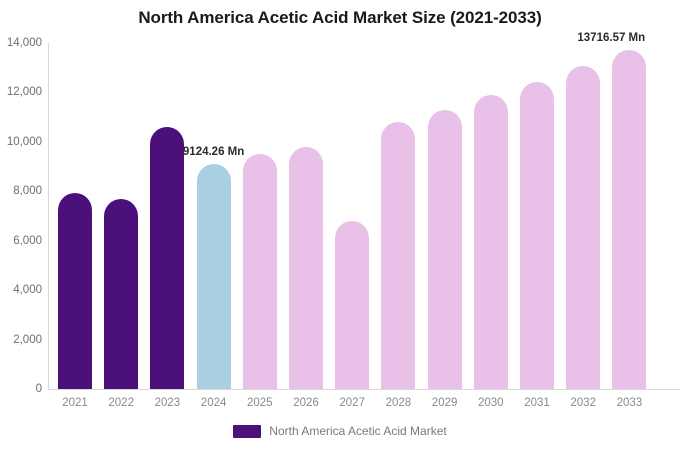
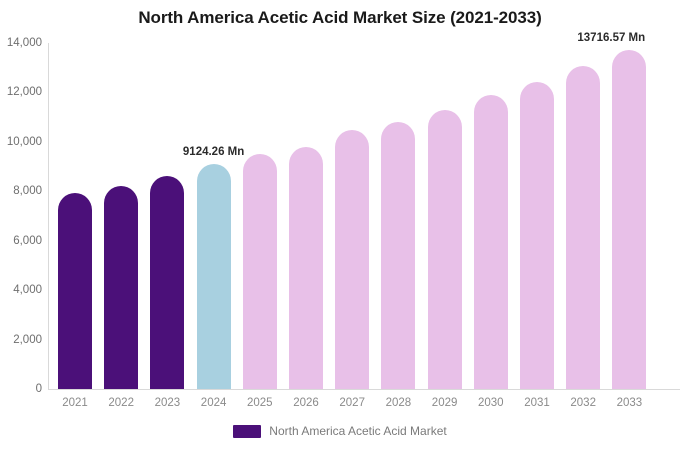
2022: 7700 -> 8200
2023: 10600 -> 8600
2027: 6800 -> 10500
